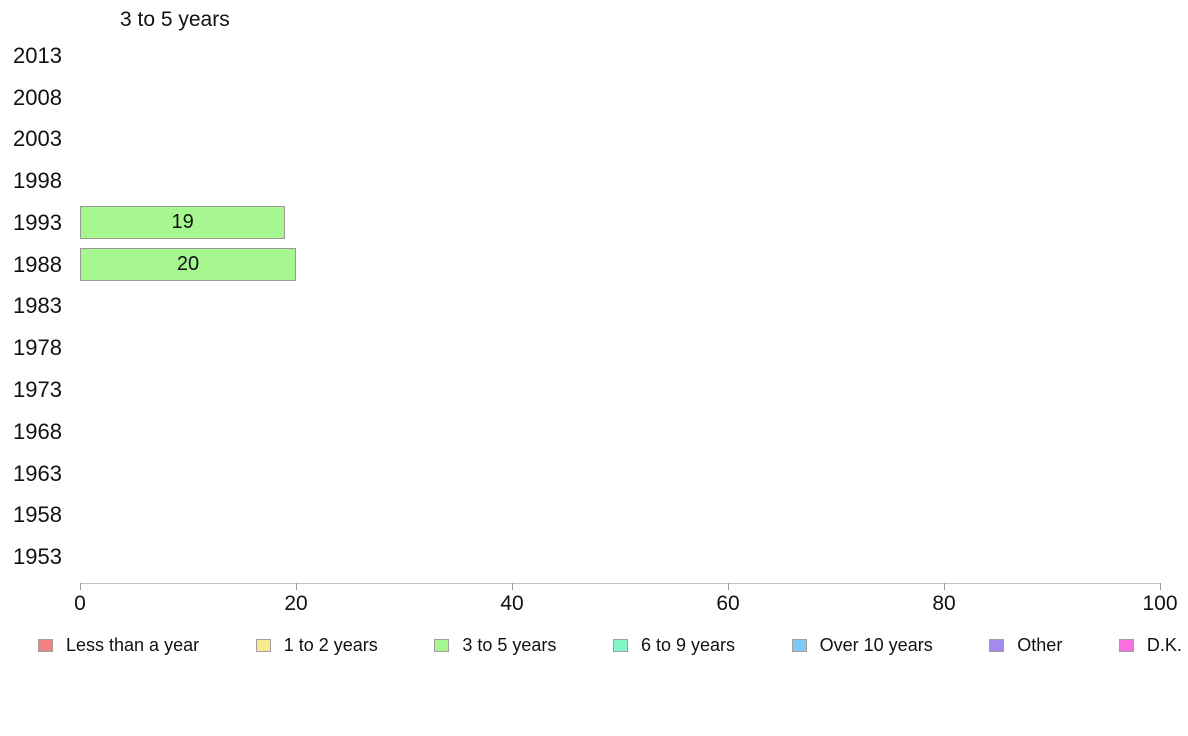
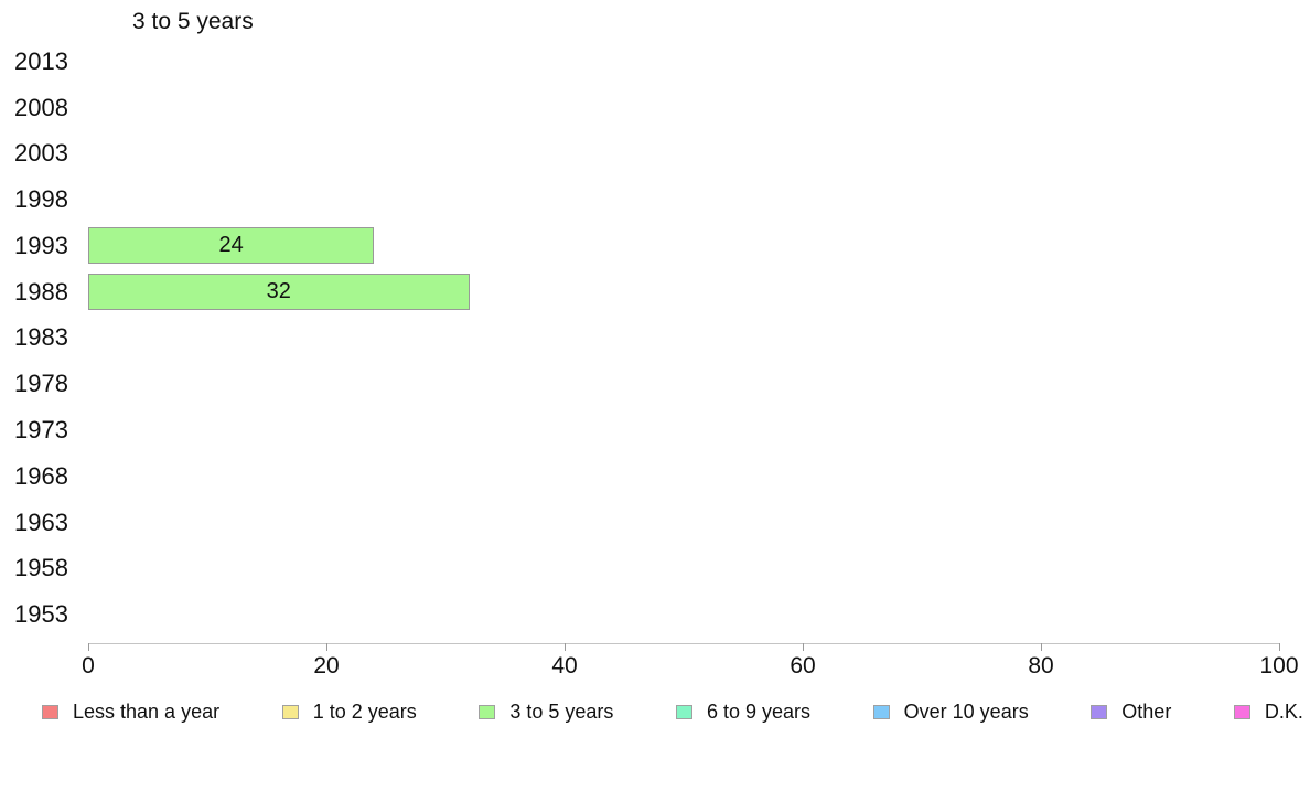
1993: 19 -> 24
1988: 20 -> 32
